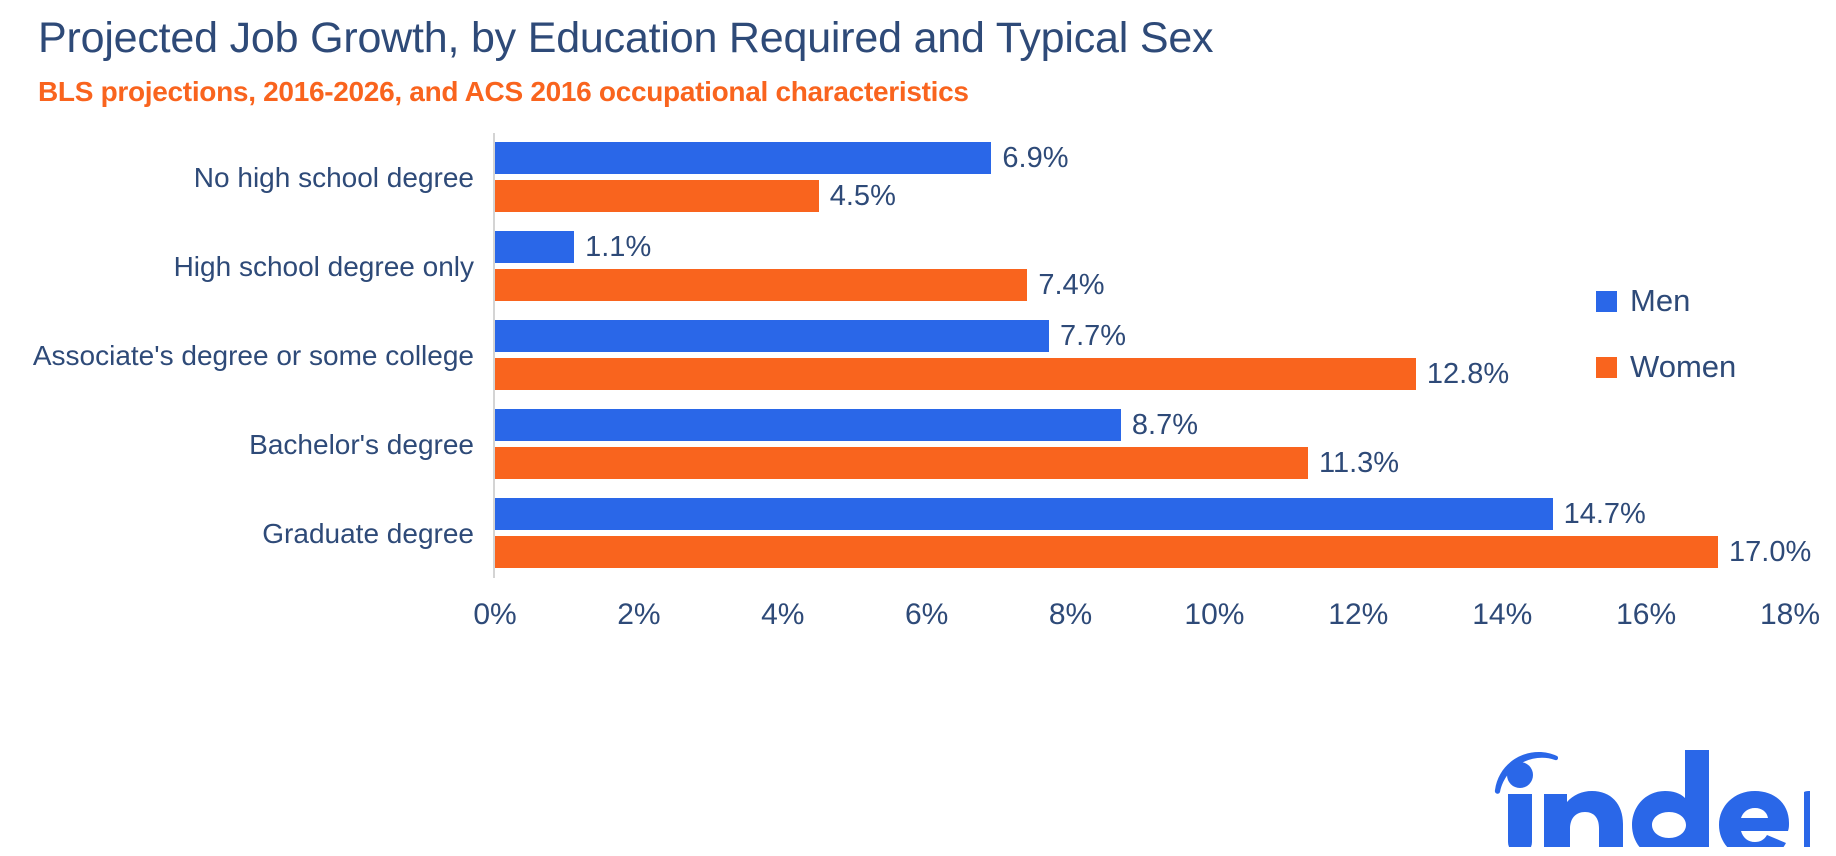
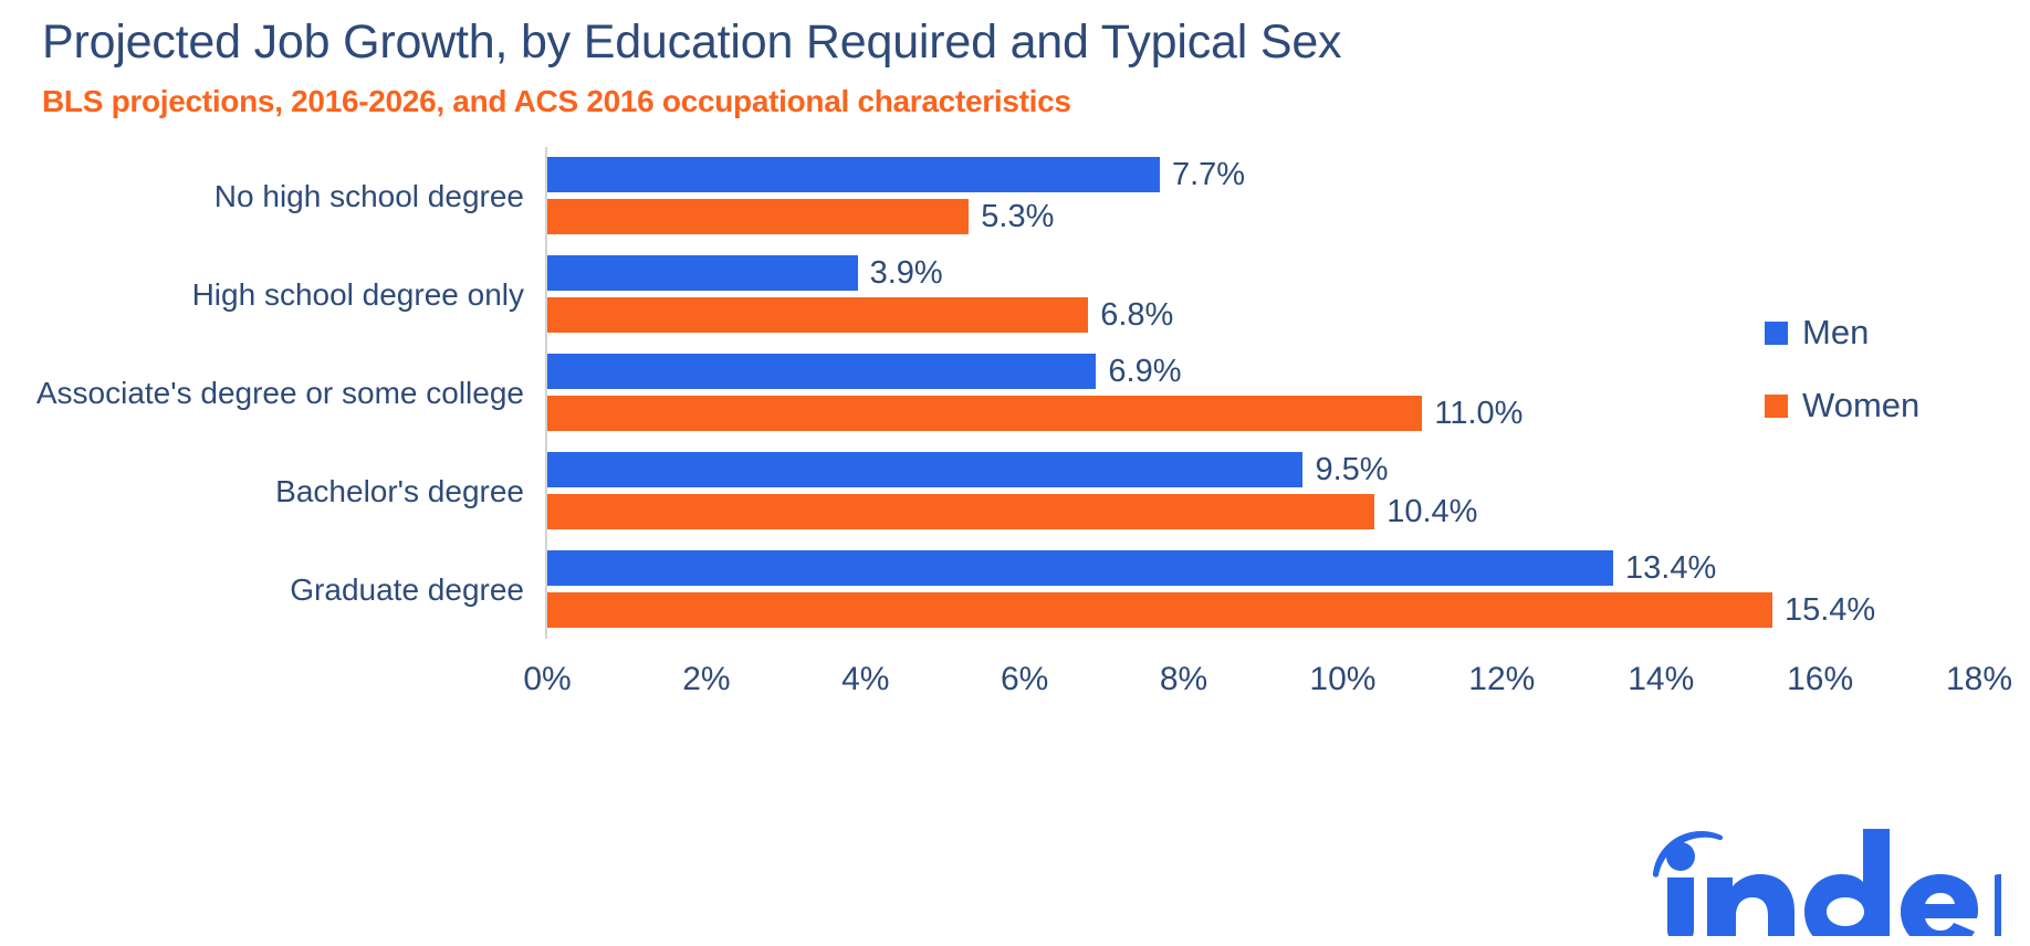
Men/No high school degree: 6.9% -> 7.7%
Women/No high school degree: 4.5% -> 5.3%
Men/High school degree only: 1.1% -> 3.9%
Women/High school degree only: 7.4% -> 6.8%
Men/Associate's degree or some college: 7.7% -> 6.9%
Women/Associate's degree or some college: 12.8% -> 11.0%
Men/Bachelor's degree: 8.7% -> 9.5%
Women/Bachelor's degree: 11.3% -> 10.4%
Men/Graduate degree: 14.7% -> 13.4%
Women/Graduate degree: 17.0% -> 15.4%
